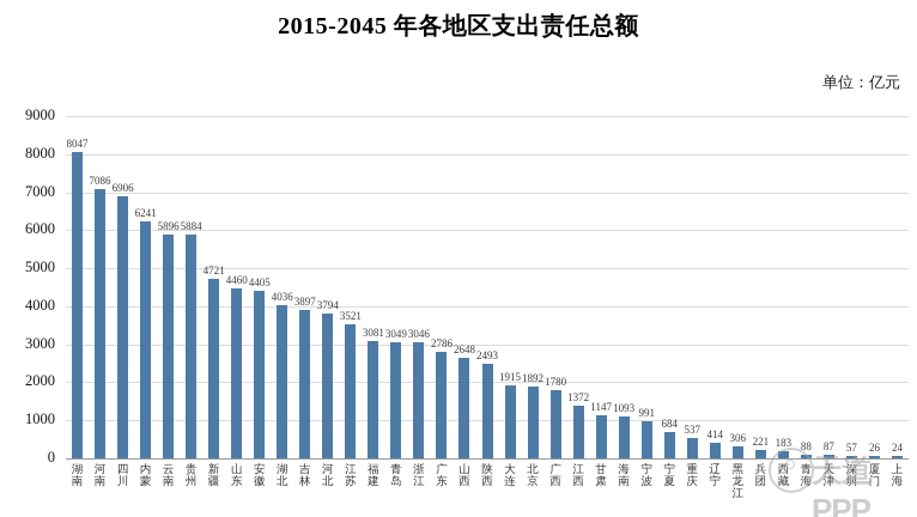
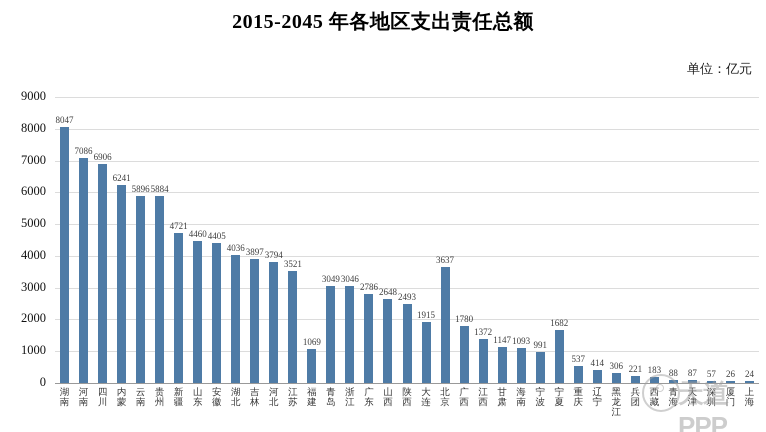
福建: 3081 -> 1069
北京: 1892 -> 3637
宁夏: 684 -> 1682
